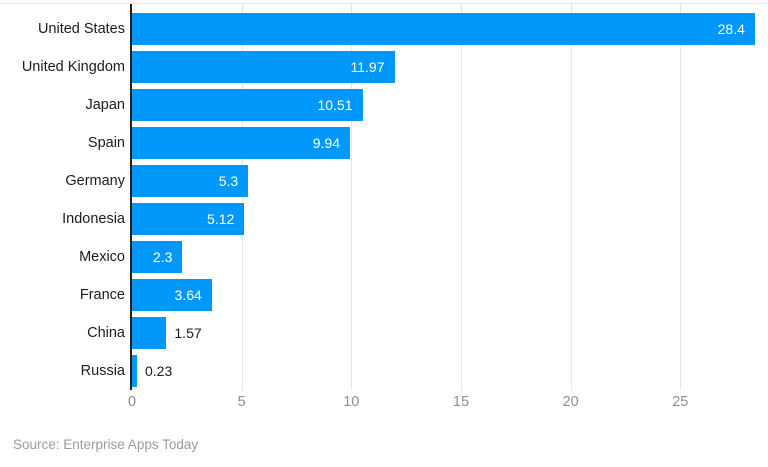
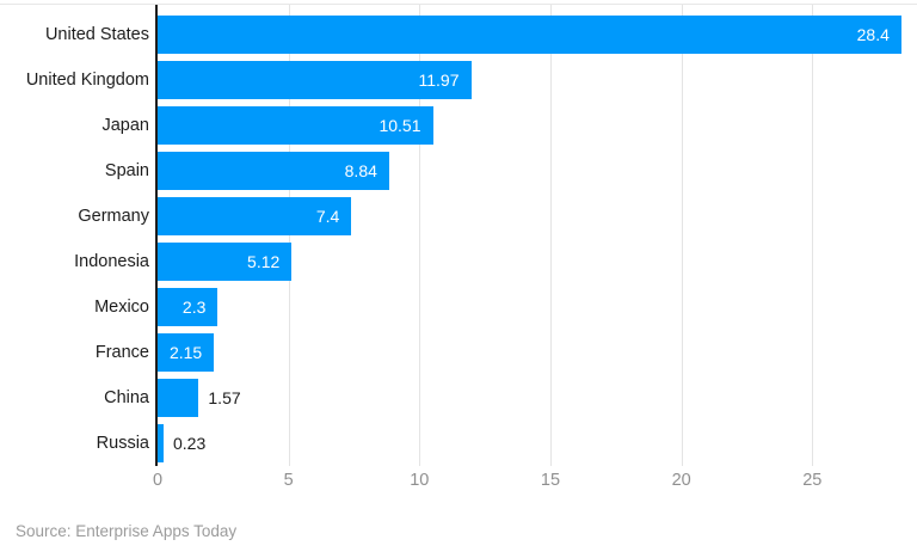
Spain: 9.94 -> 8.84
Germany: 5.3 -> 7.4
France: 3.64 -> 2.15
